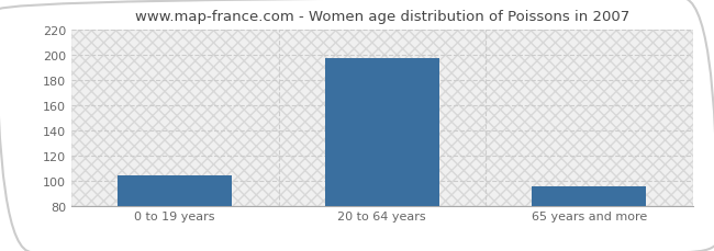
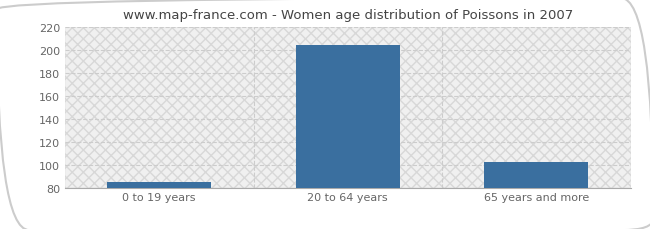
0 to 19 years: 104 -> 85
20 to 64 years: 197 -> 204
65 years and more: 95 -> 102
